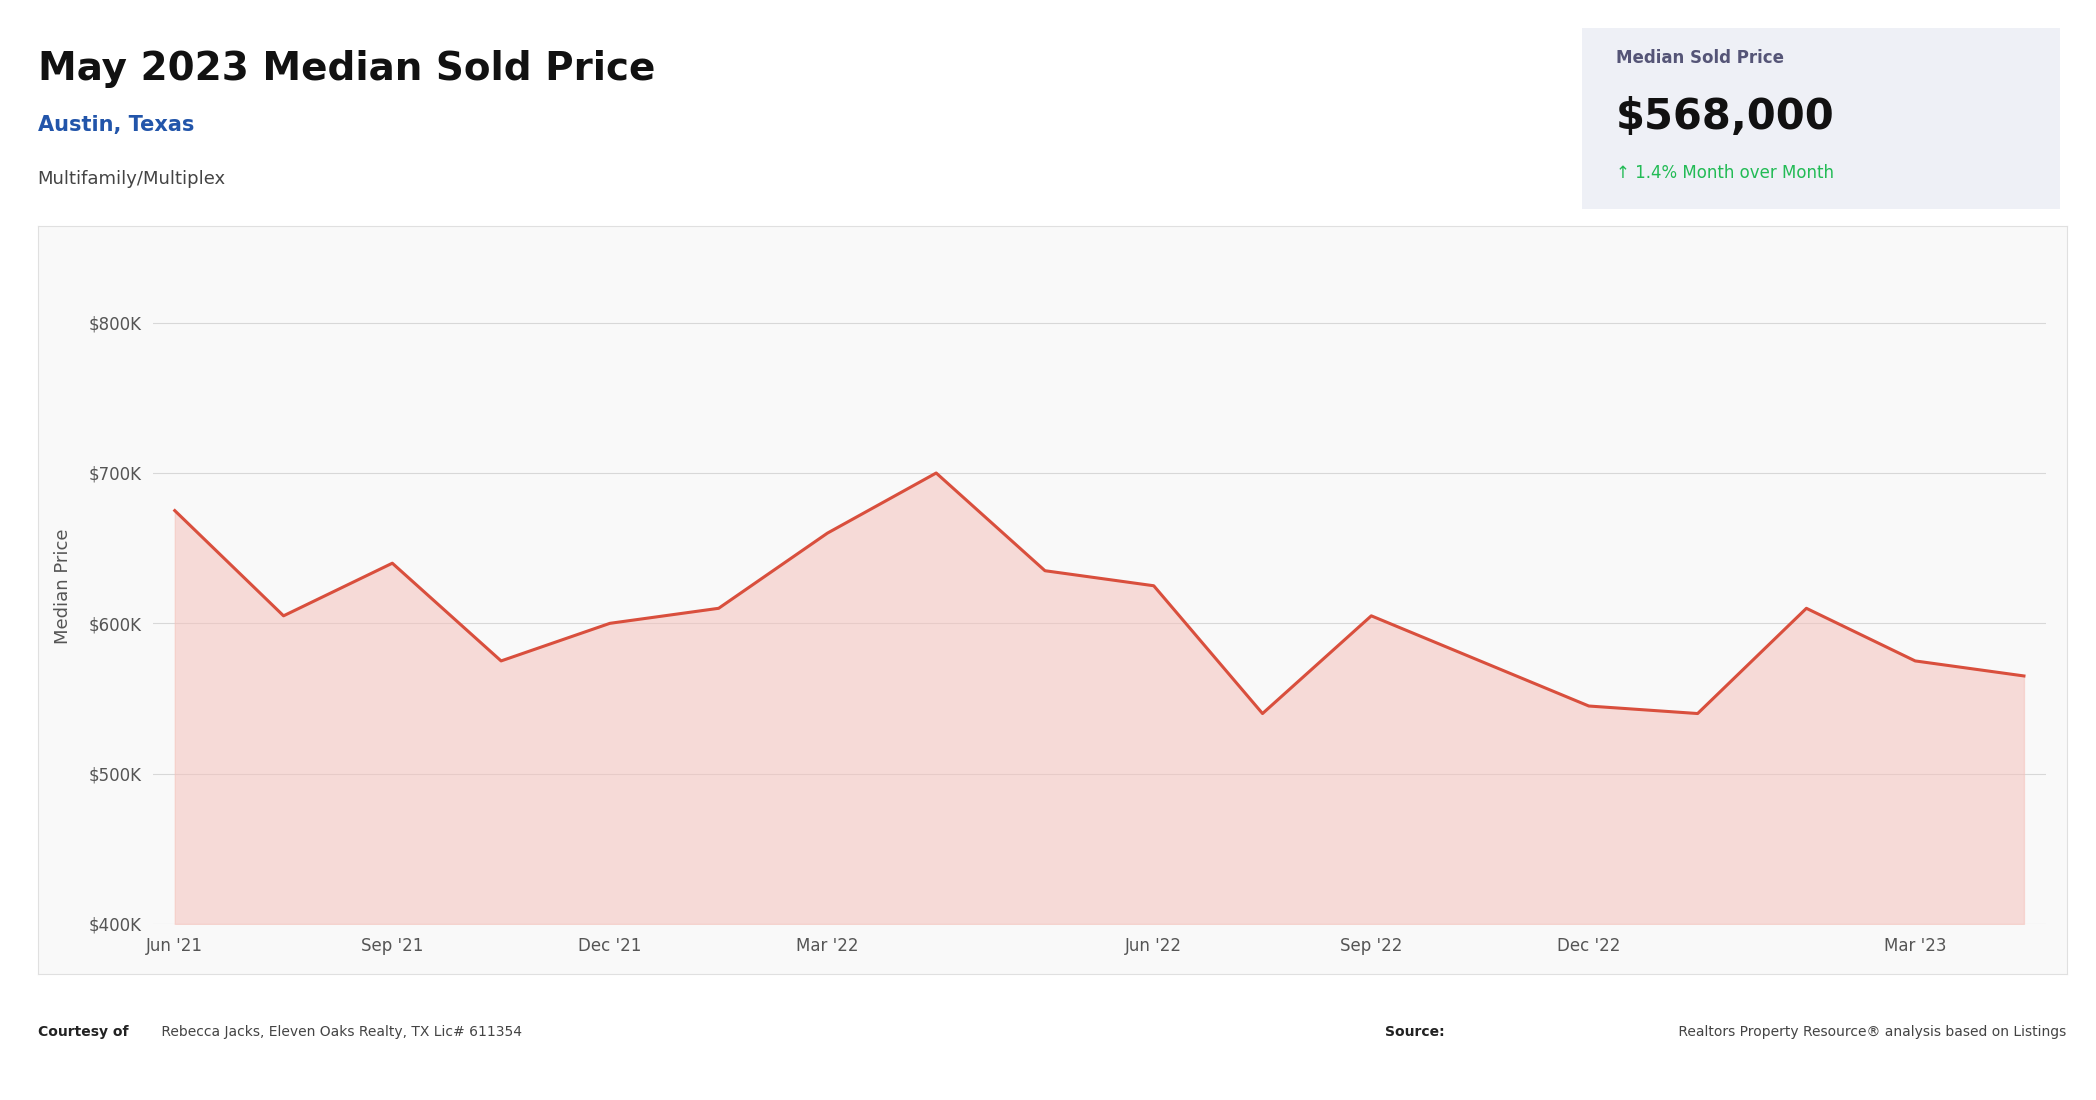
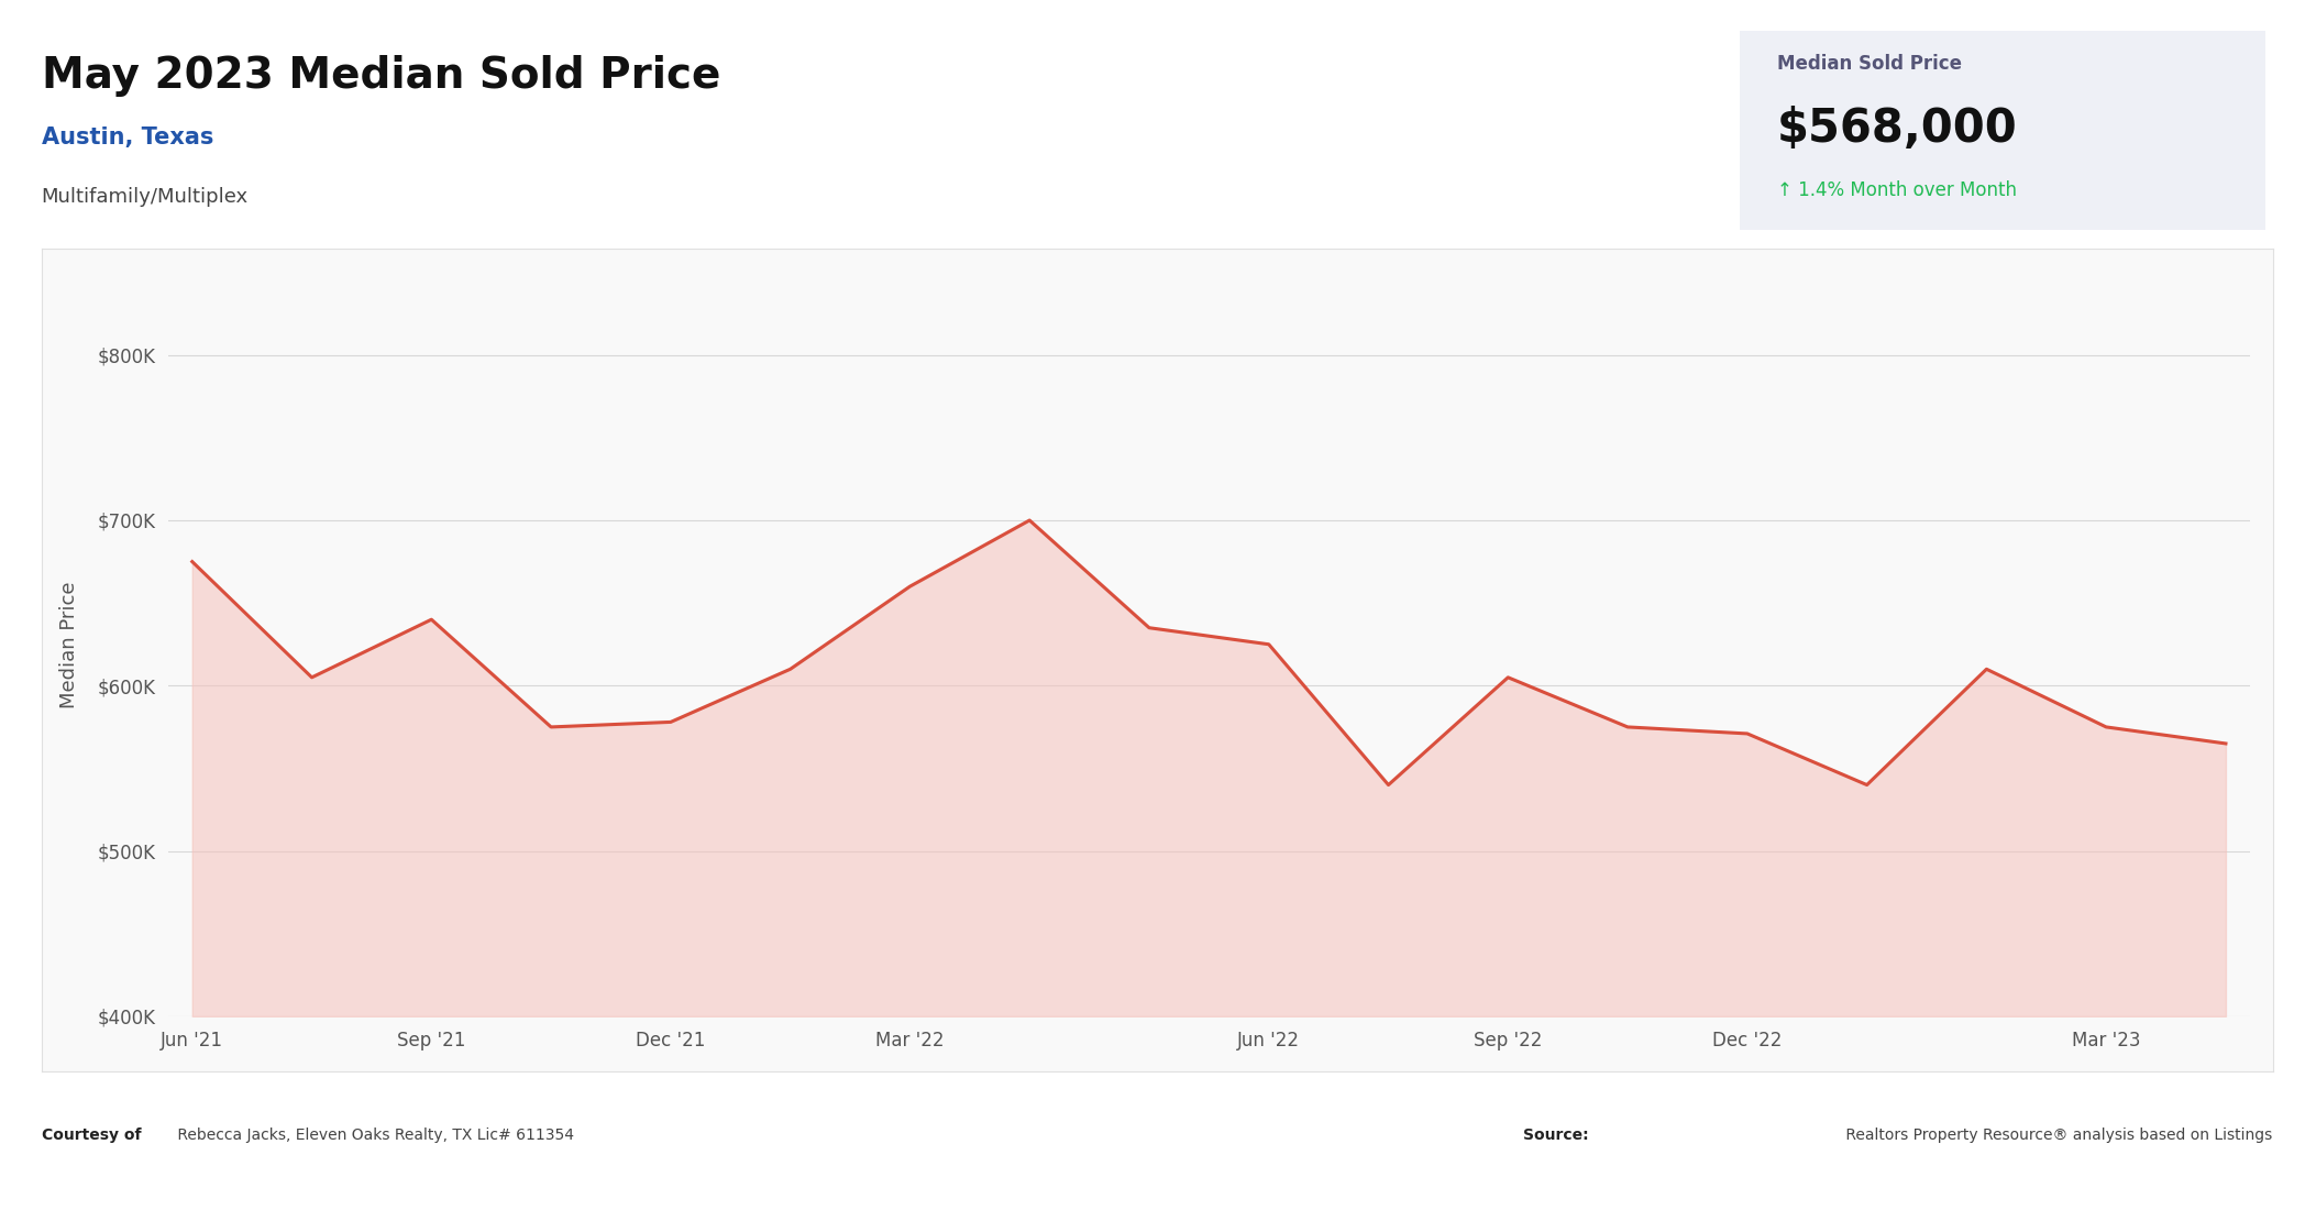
Dec '21: $600K -> $578K
Dec '22: $545K -> $571K
